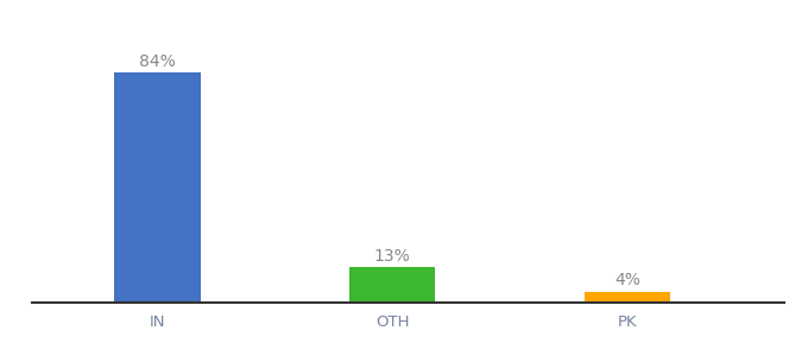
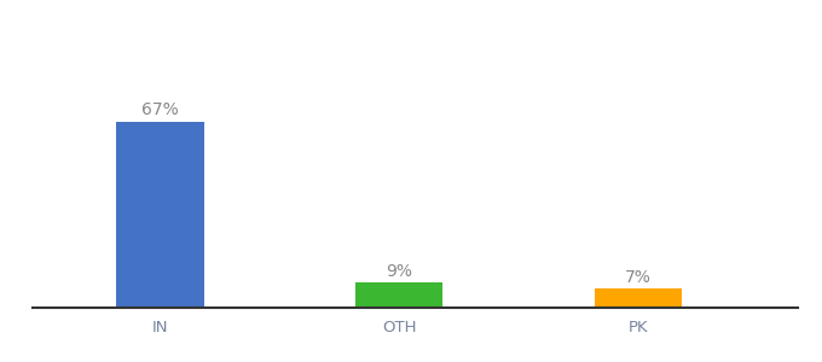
IN: 84% -> 67%
OTH: 13% -> 9%
PK: 4% -> 7%
